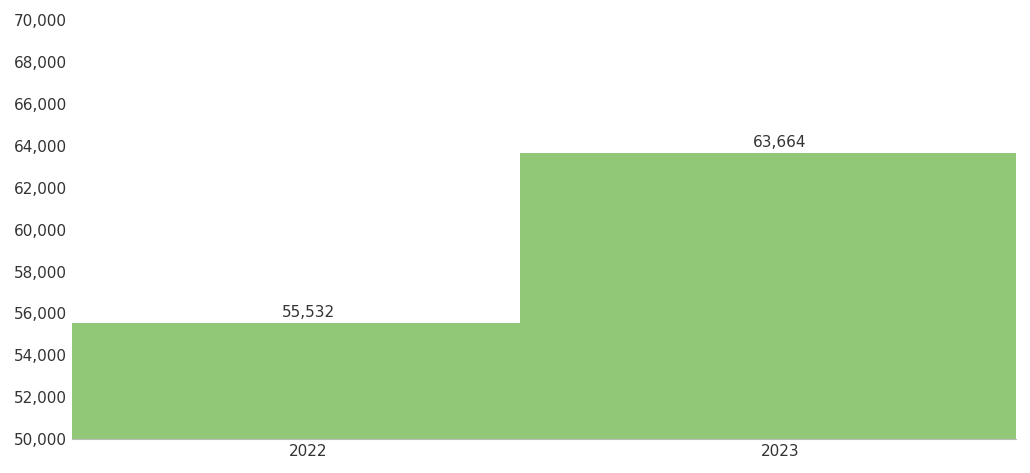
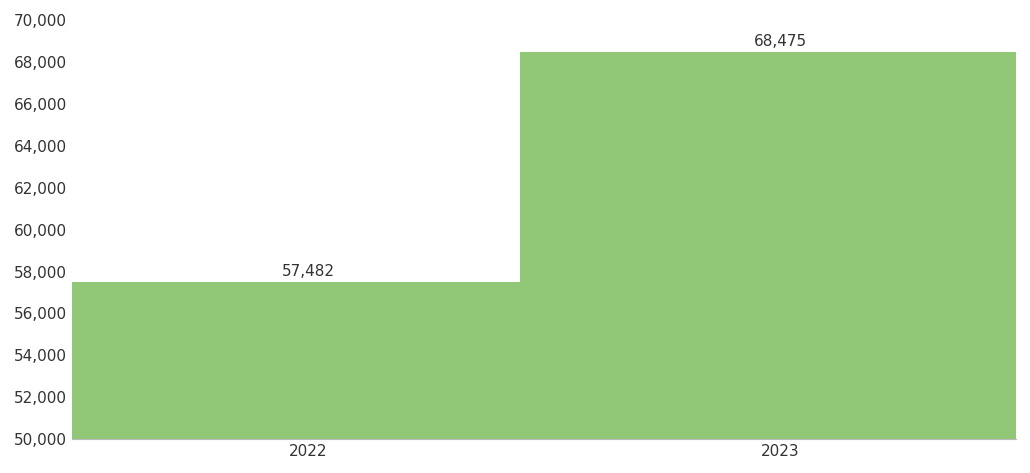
2022: 55,532 -> 57,482
2023: 63,664 -> 68,475
